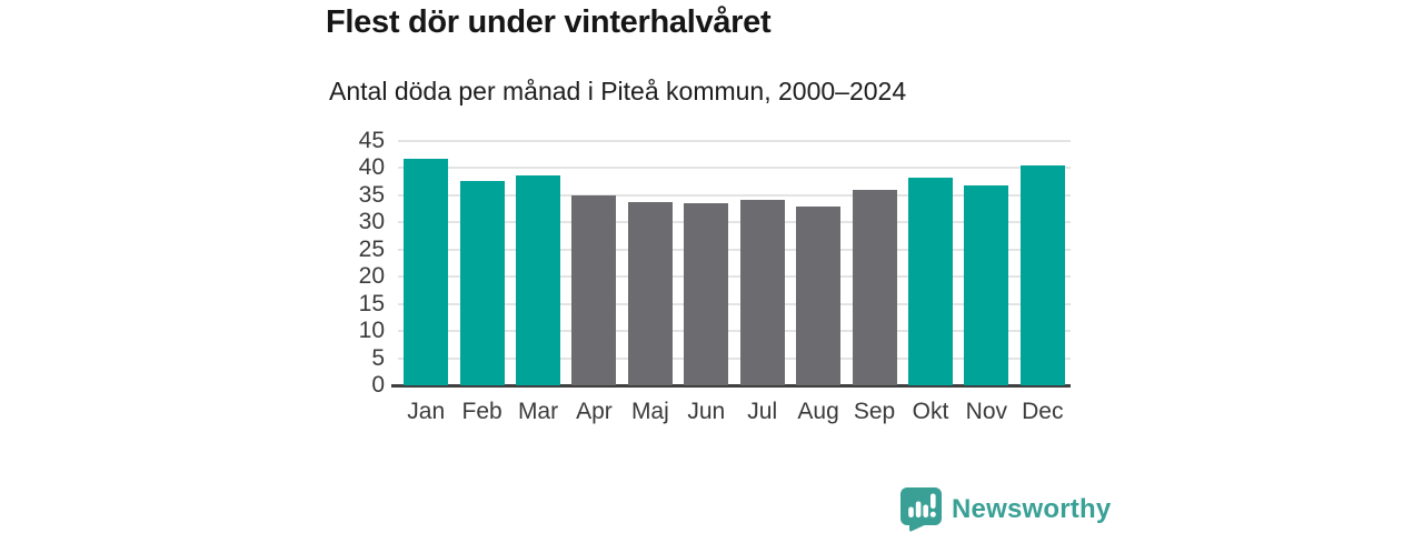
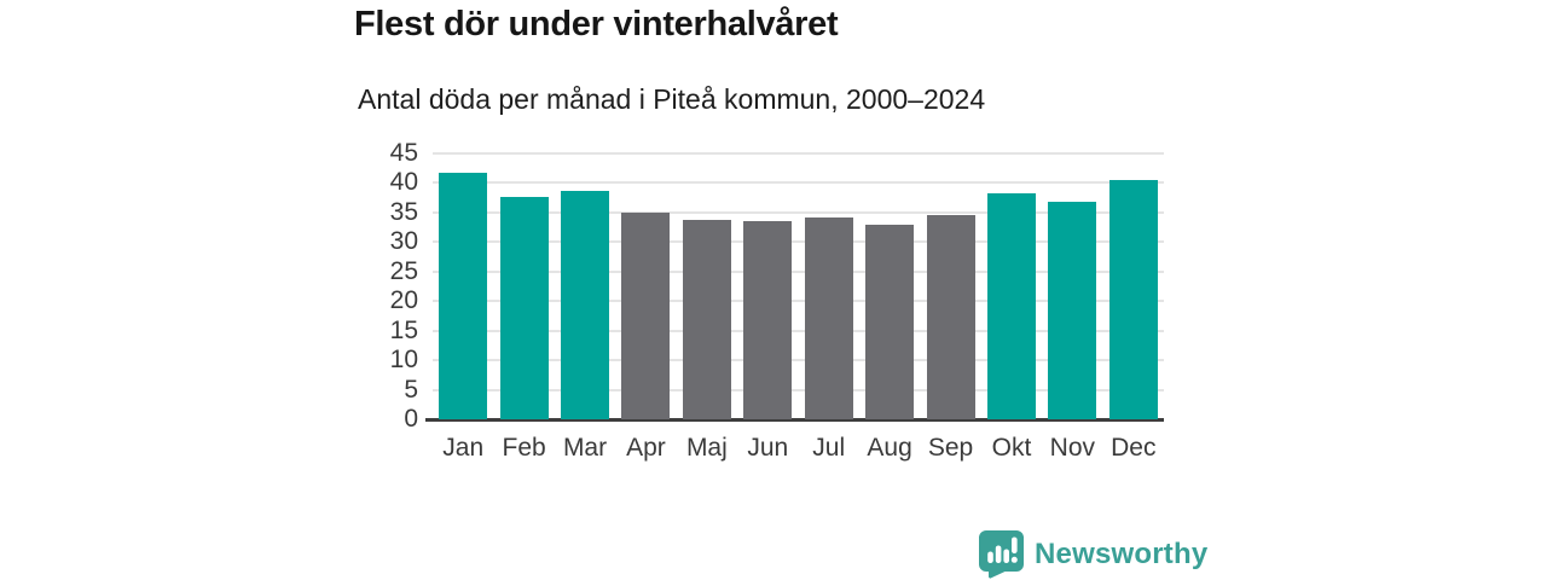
Sep: 36 -> 34
